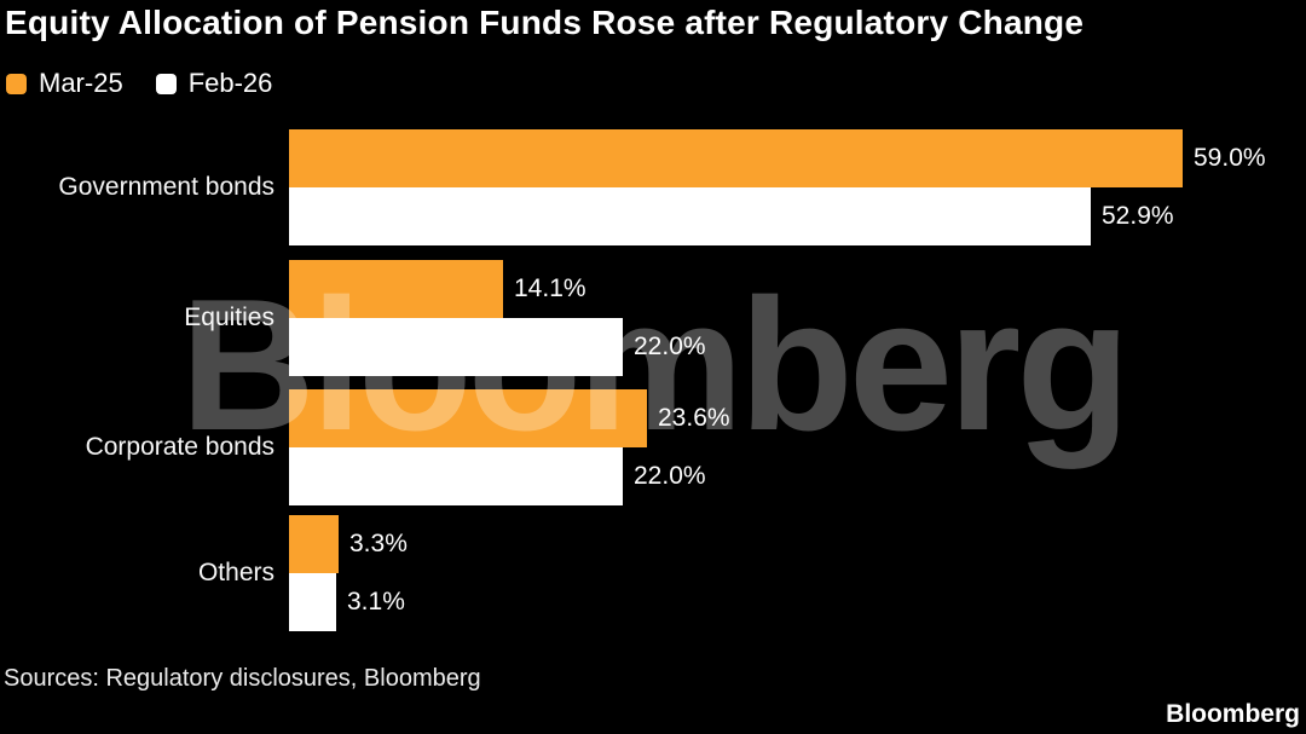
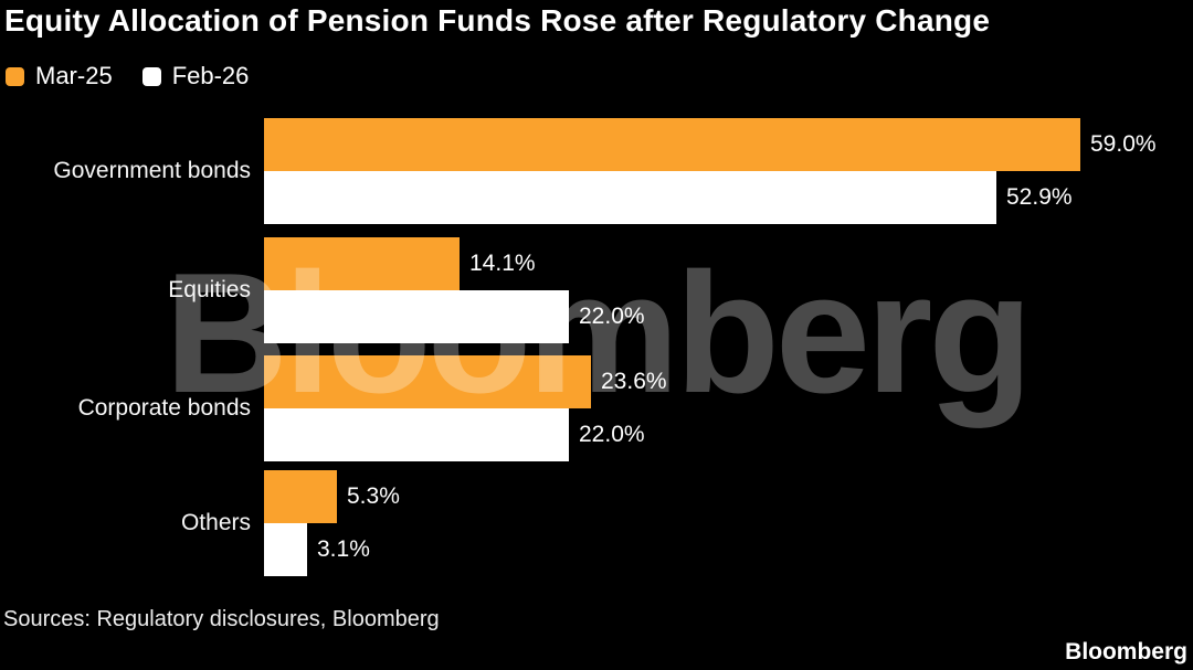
Mar-25/Others: 3.3% -> 5.3%
